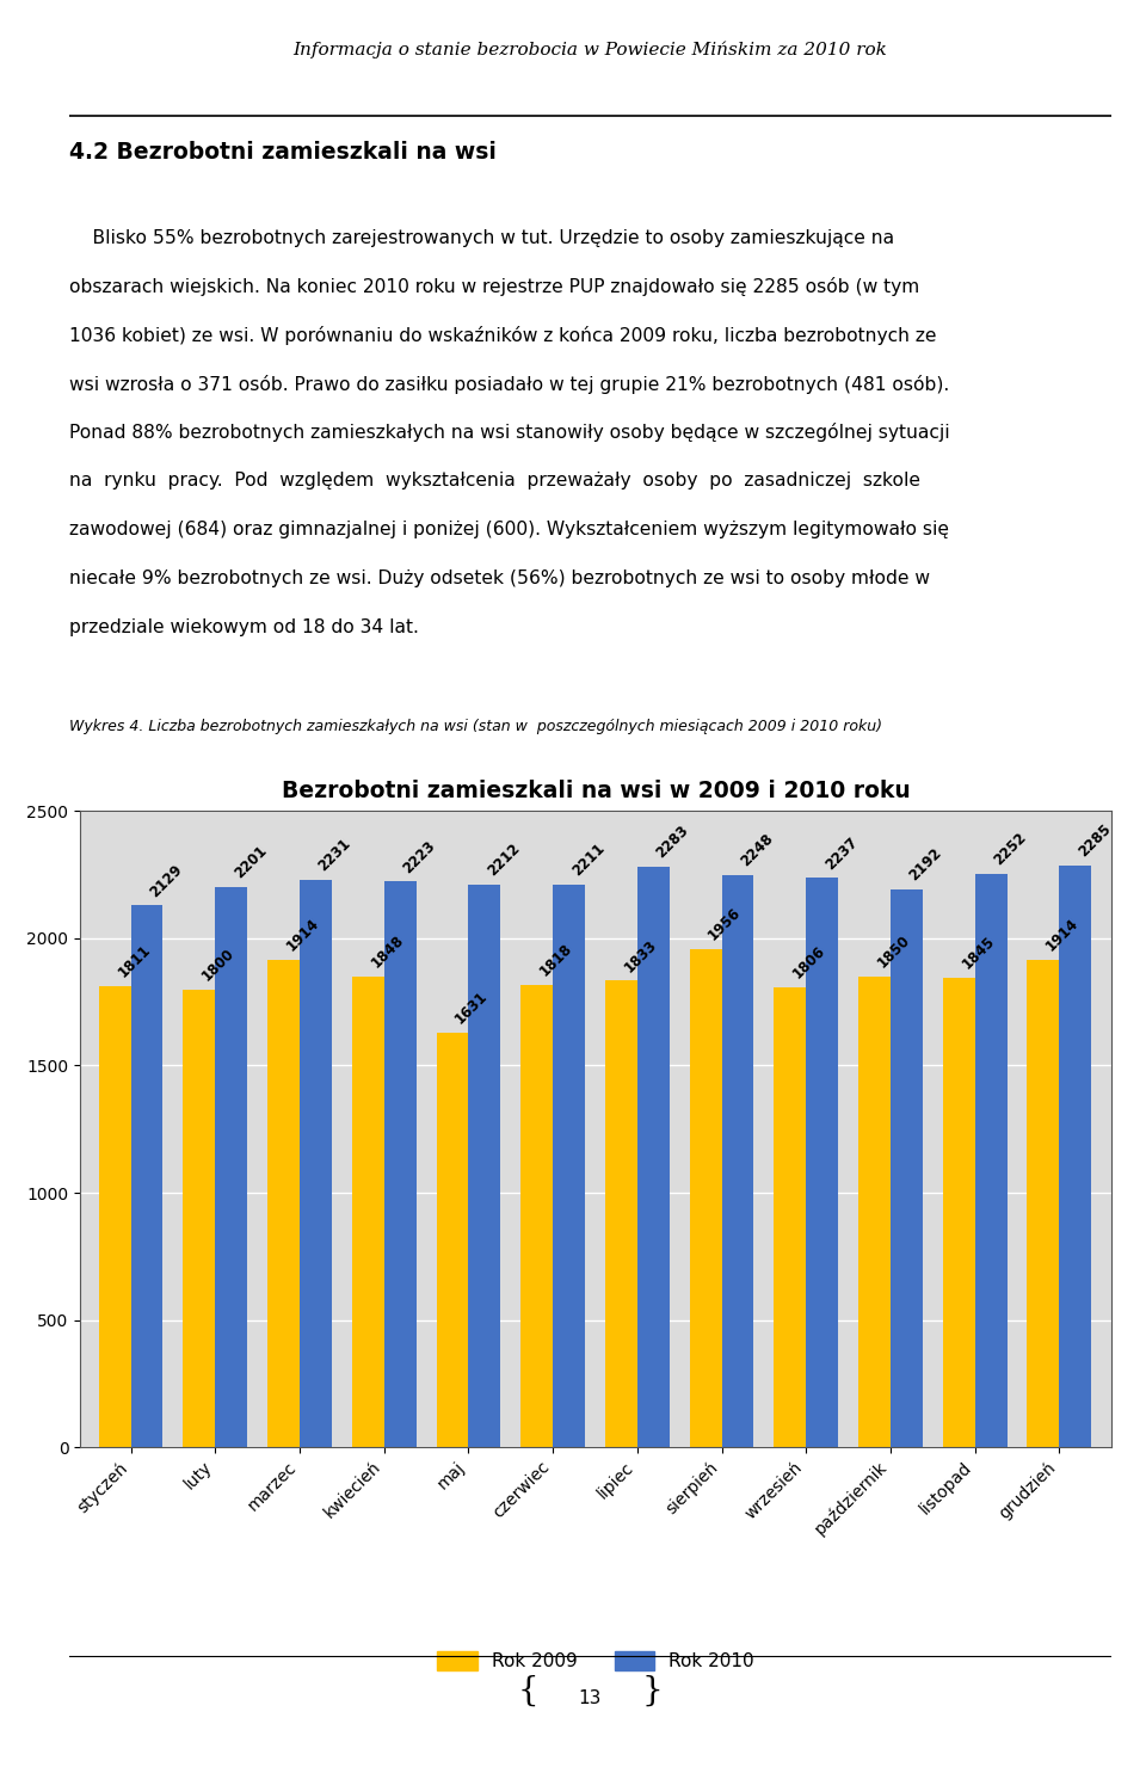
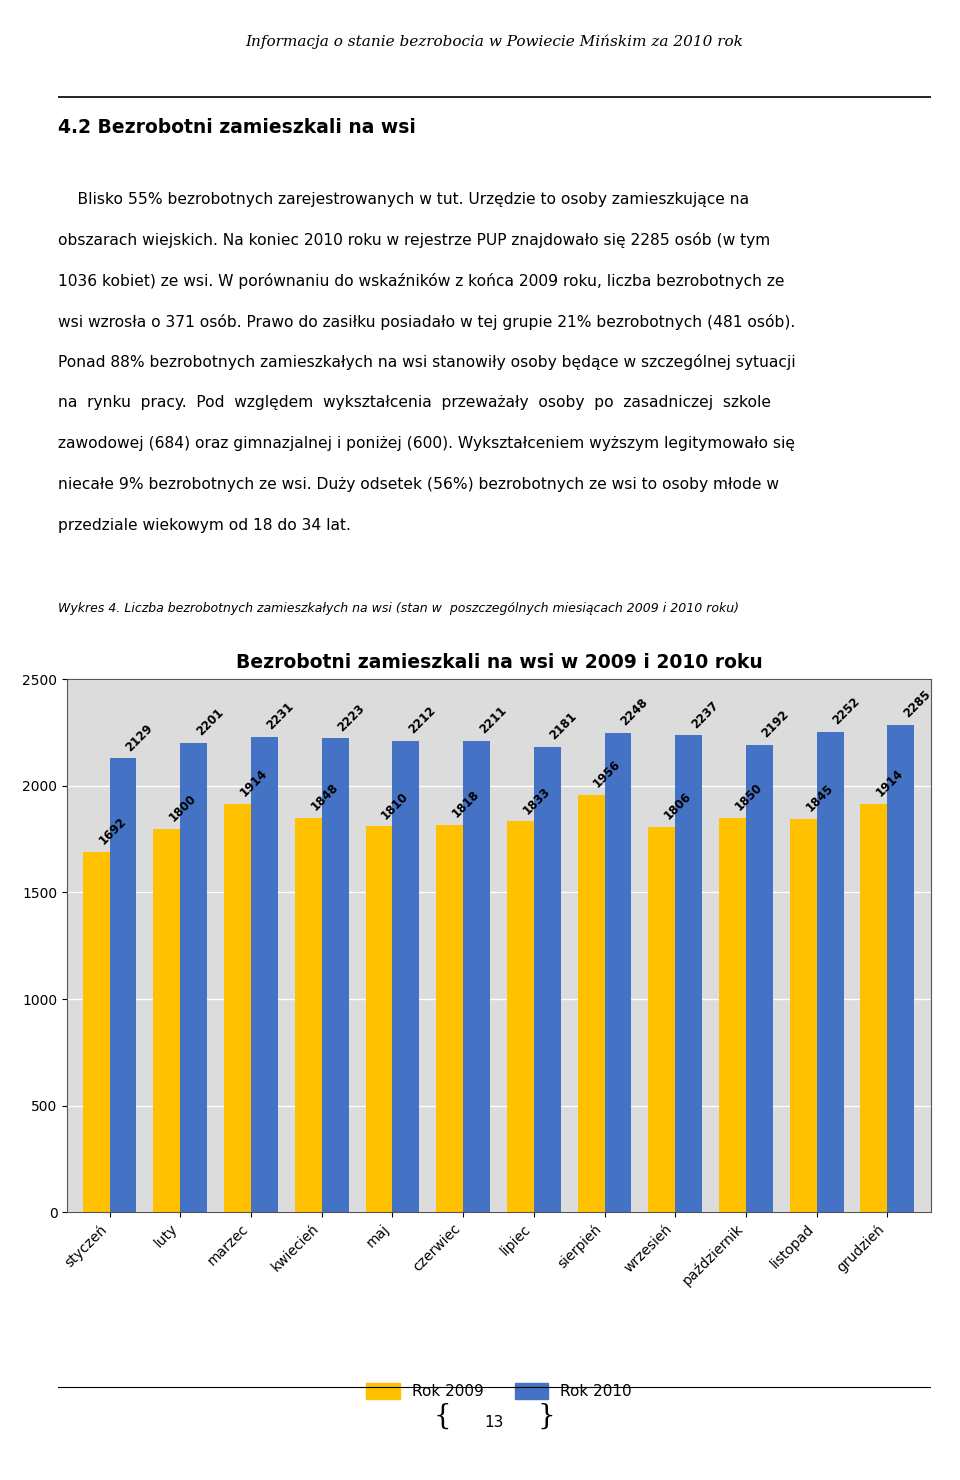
Rok 2009/styczeń: 1811 -> 1692
Rok 2009/maj: 1631 -> 1810
Rok 2010/lipiec: 2283 -> 2181
